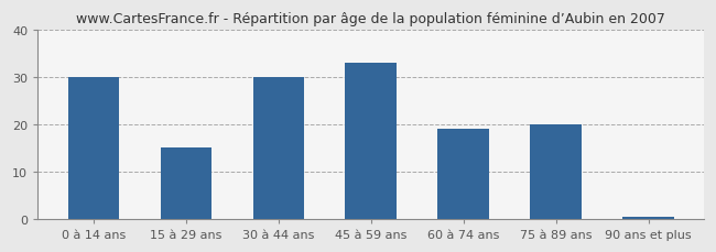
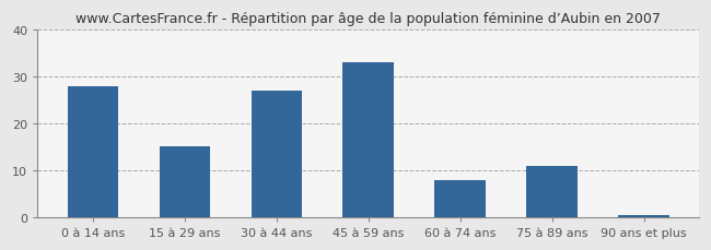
0 à 14 ans: 30.0 -> 28.0
30 à 44 ans: 30.0 -> 27.0
60 à 74 ans: 19.0 -> 8.0
75 à 89 ans: 20.0 -> 11.0
